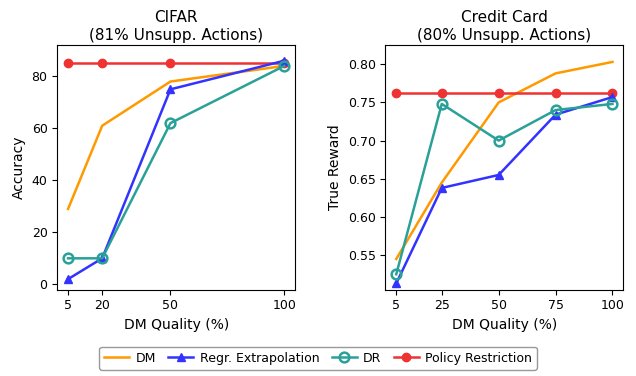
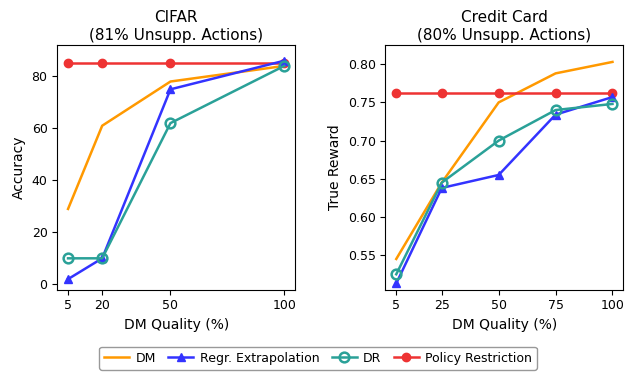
Credit Card (80% Unsupp. Actions)/DR/25: 0.748 -> 0.645
